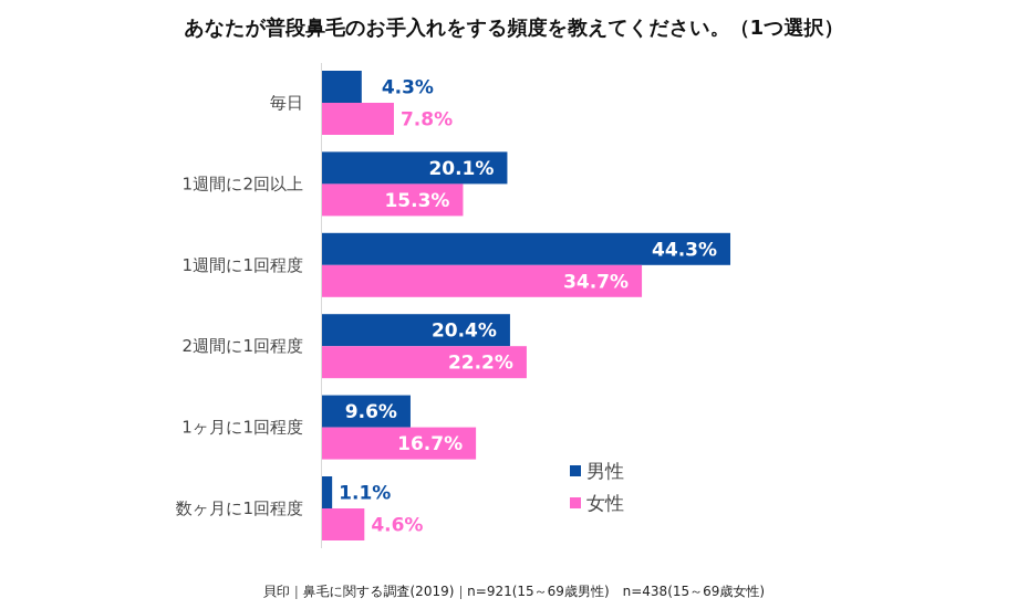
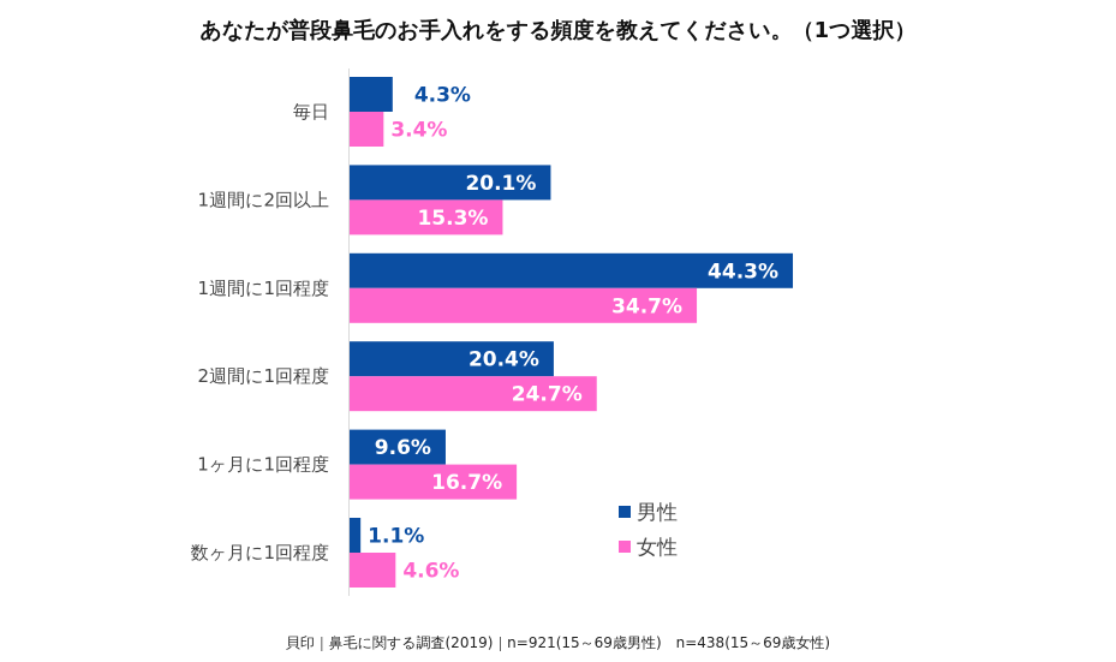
女性/毎日: 7.8% -> 3.4%
女性/2週間に1回程度: 22.2% -> 24.7%
